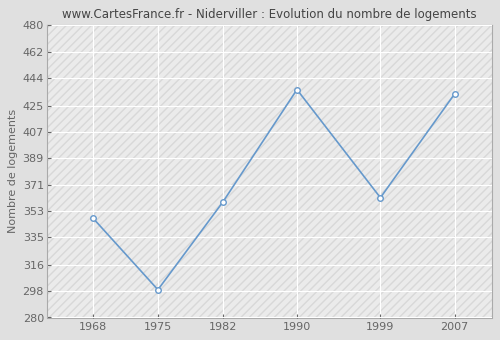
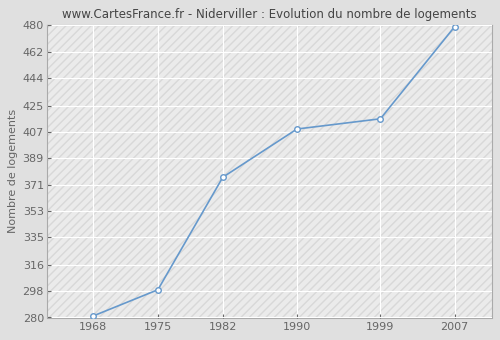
1968: 348 -> 281
1982: 359 -> 376
1990: 436 -> 409
1999: 362 -> 416
2007: 433 -> 479
